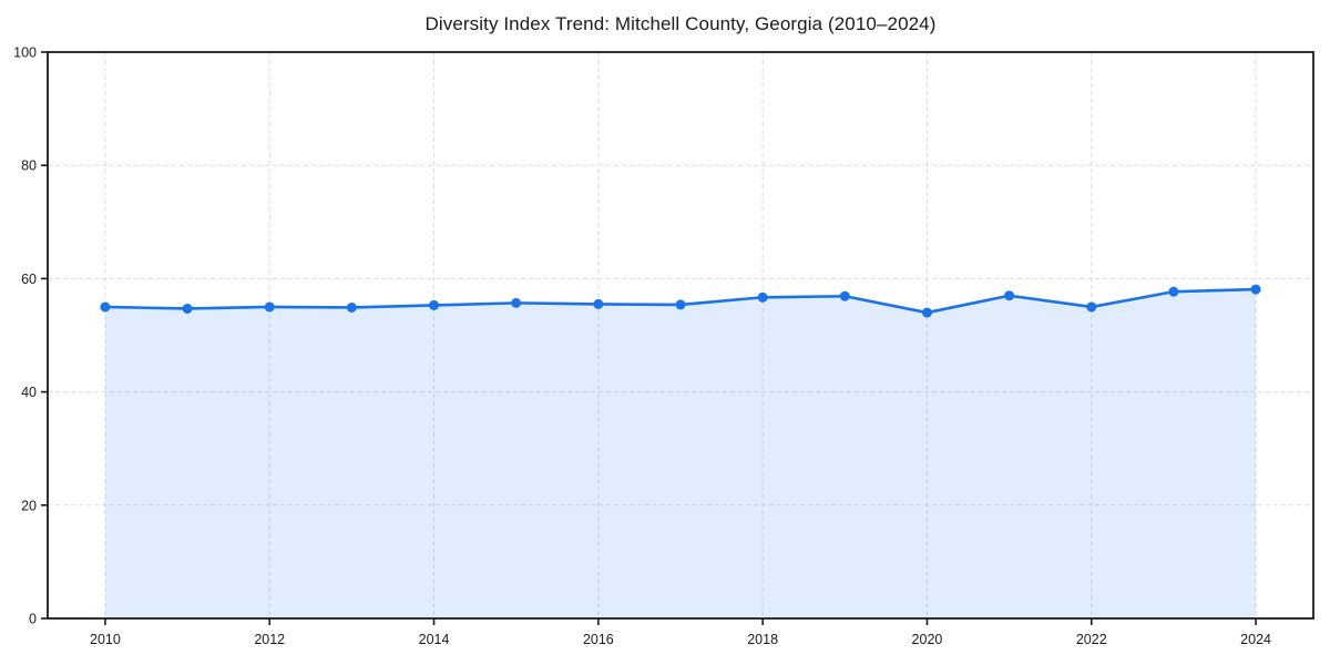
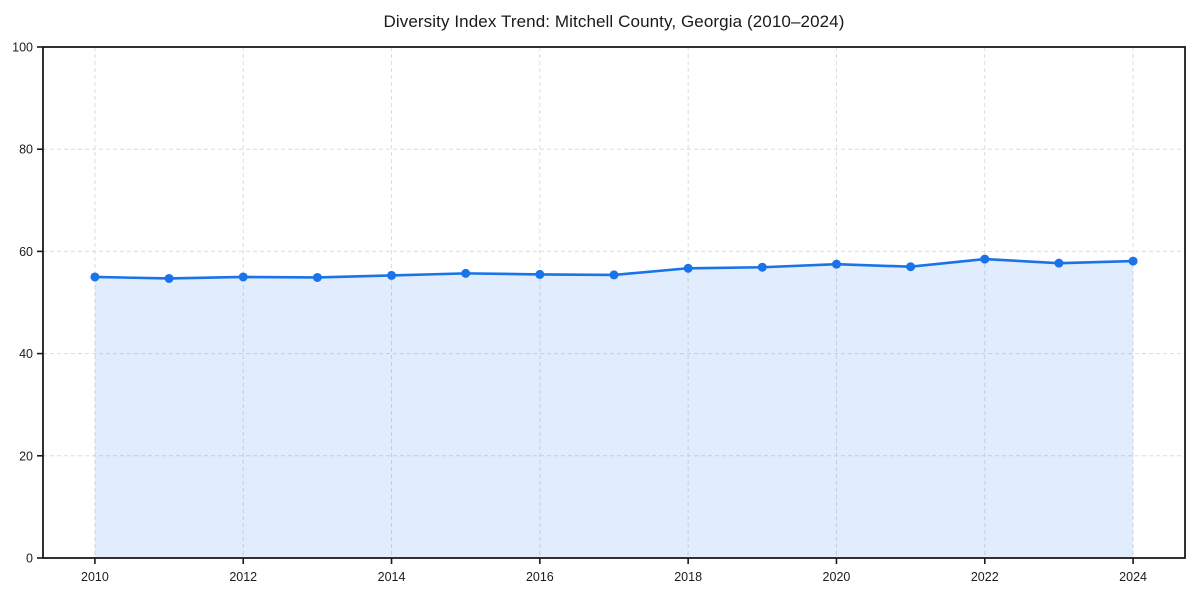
2020: 54 -> 58
2022: 55 -> 58
